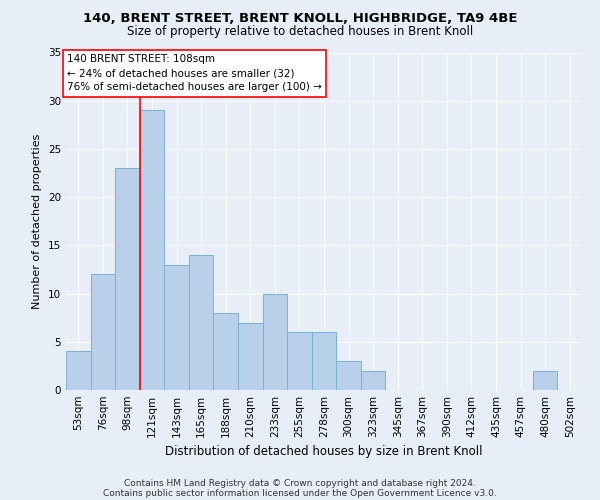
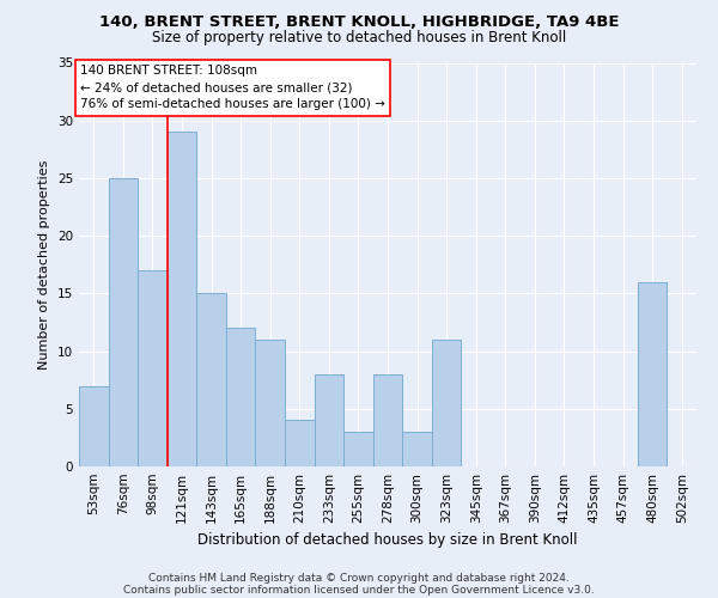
53sqm: 4 -> 7
76sqm: 12 -> 25
98sqm: 23 -> 17
143sqm: 13 -> 15
165sqm: 14 -> 12
188sqm: 8 -> 11
210sqm: 7 -> 4
233sqm: 10 -> 8
255sqm: 6 -> 3
278sqm: 6 -> 8
323sqm: 2 -> 11
480sqm: 2 -> 16
